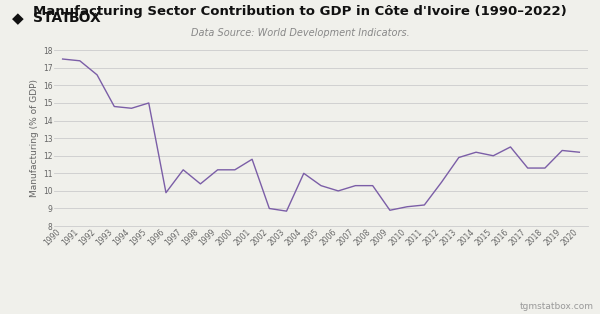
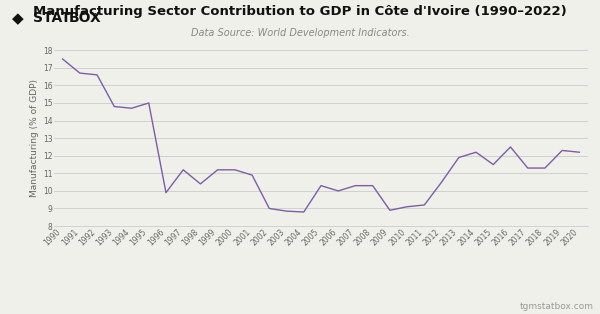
1991: 17.4 -> 16.7
2001: 11.8 -> 10.9
2004: 11.0 -> 8.8
2015: 12.0 -> 11.5
